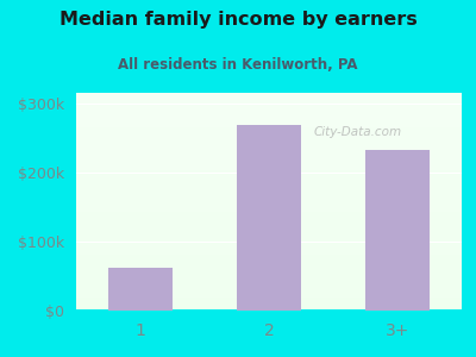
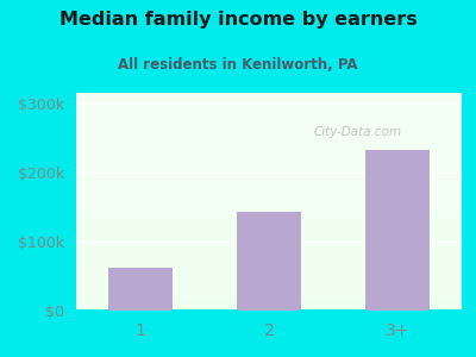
2: $268k -> $143k
